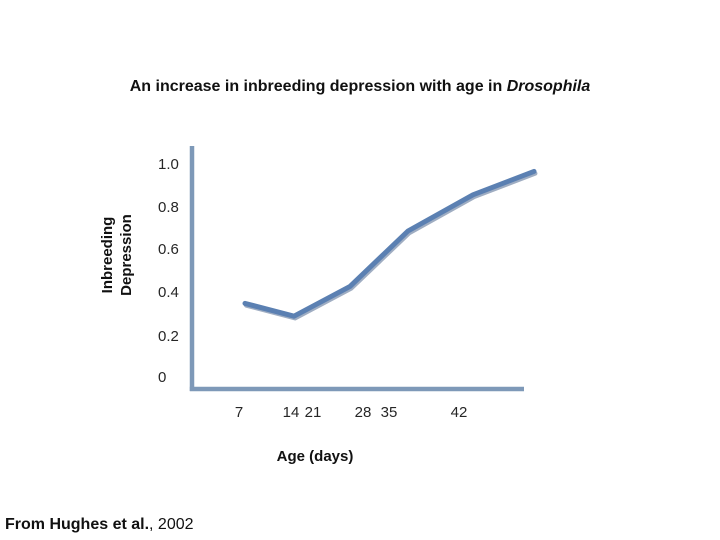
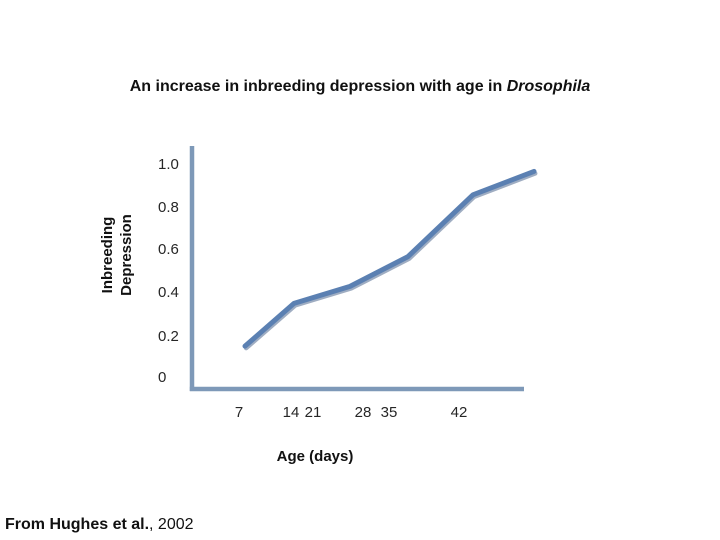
7: 0.35 -> 0.15
14: 0.29 -> 0.35
28: 0.69 -> 0.57
